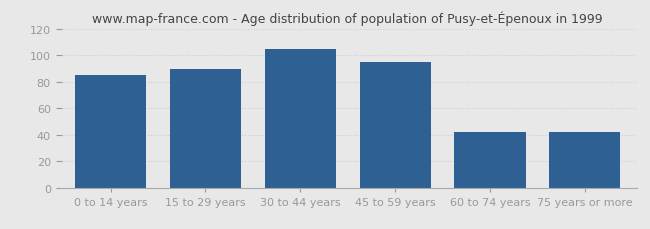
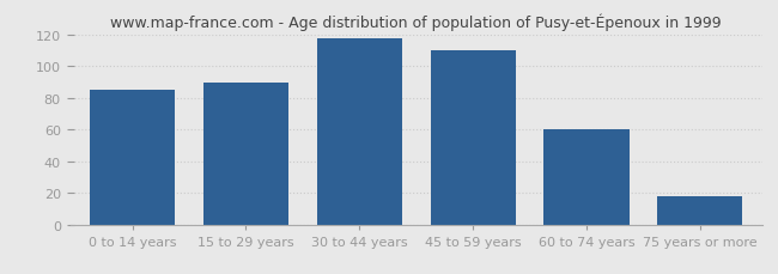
30 to 44 years: 105 -> 118
45 to 59 years: 95 -> 110
60 to 74 years: 42 -> 60
75 years or more: 42 -> 18
